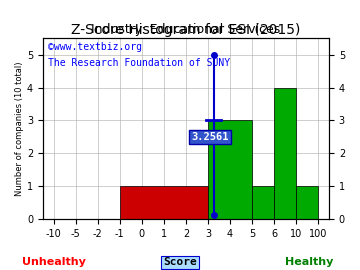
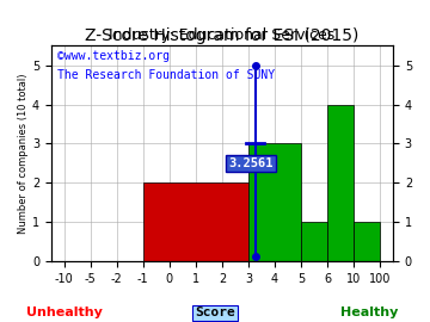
1: 1 -> 2
